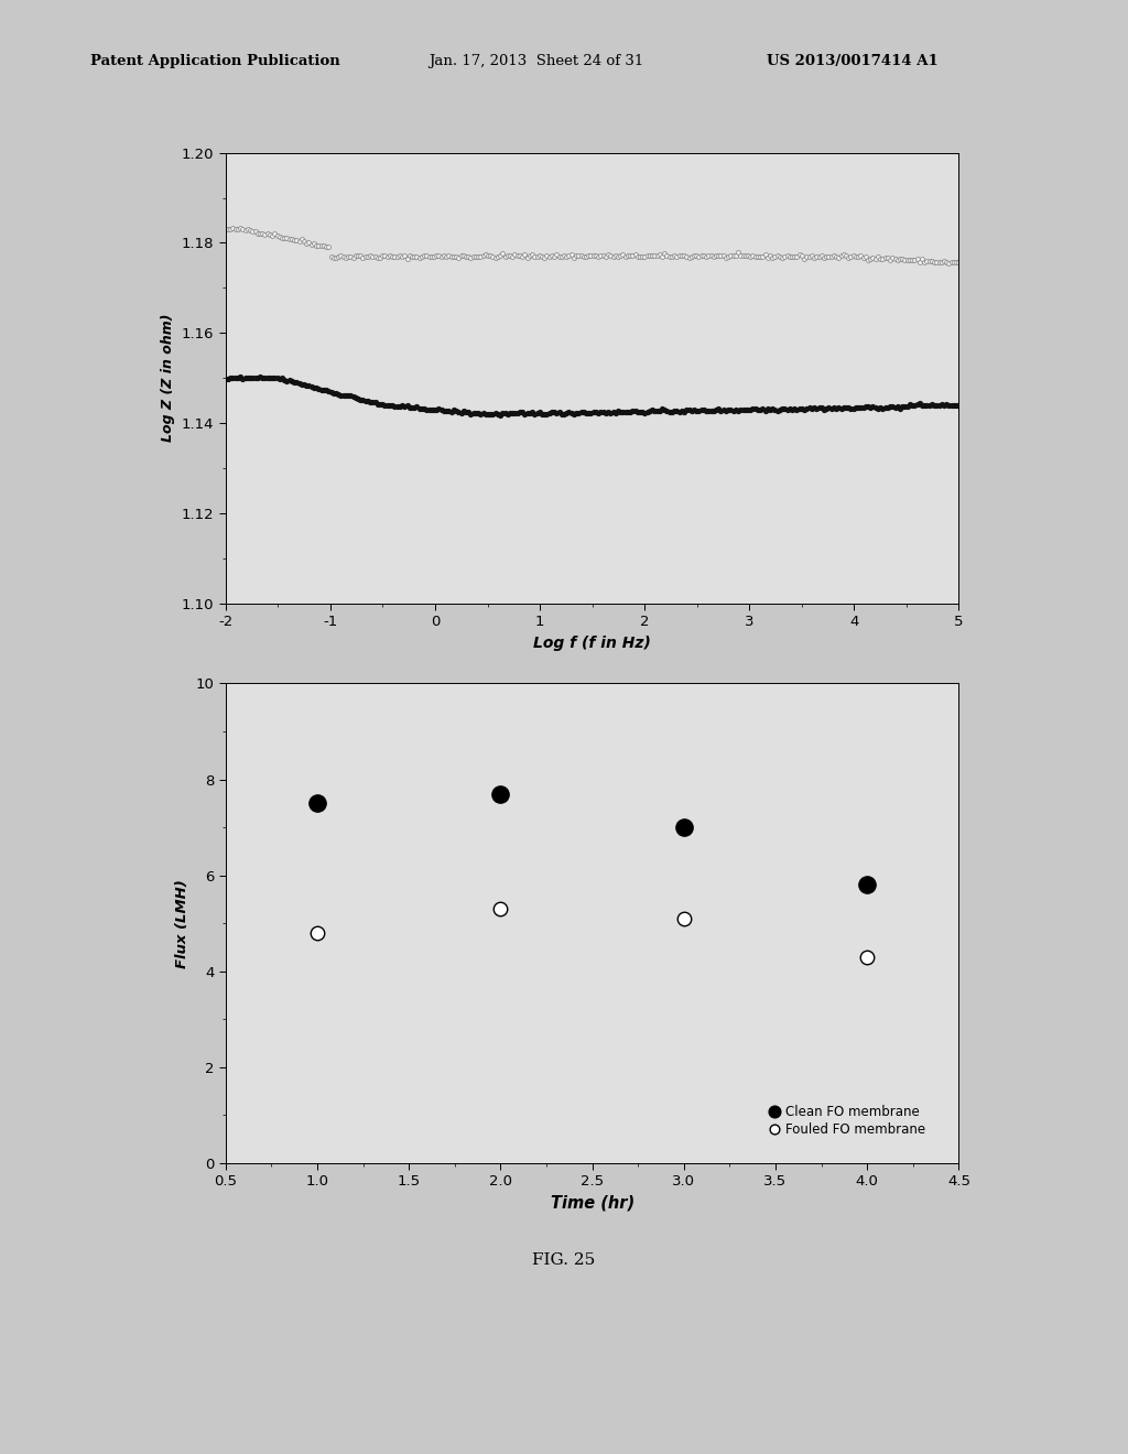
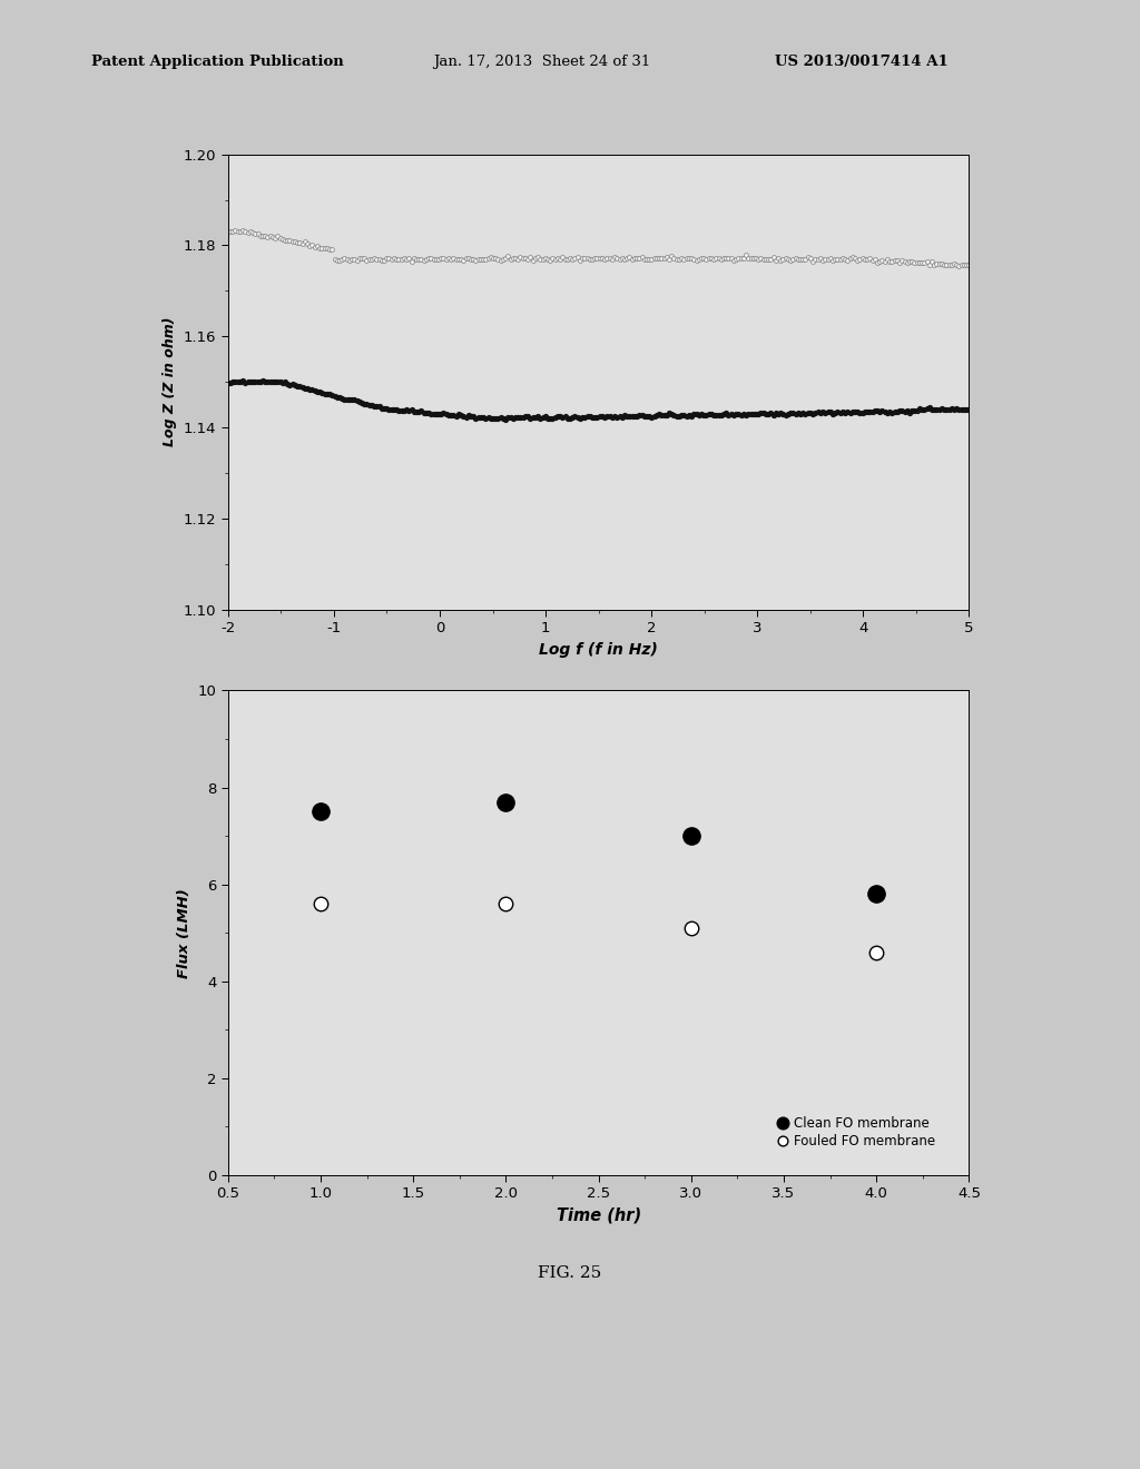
Fouled FO membrane/1.0: 4.8 -> 5.6
Fouled FO membrane/2.0: 5.3 -> 5.6
Fouled FO membrane/4.0: 4.3 -> 4.6
